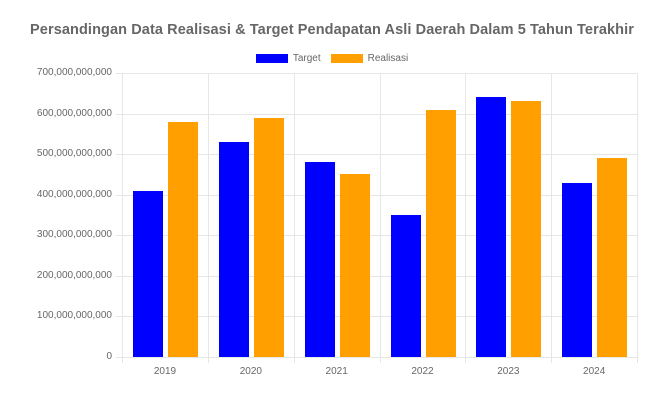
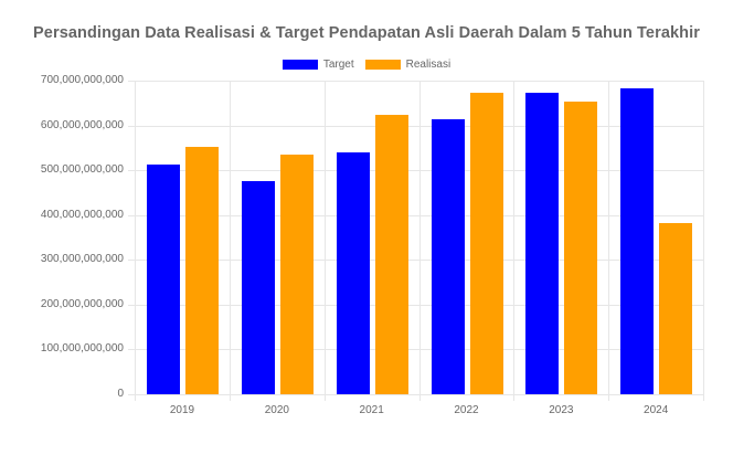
Target/2019: 410000000000 -> 510000000000
Realisasi/2019: 580000000000 -> 550000000000
Target/2020: 530000000000 -> 480000000000
Realisasi/2020: 590000000000 -> 540000000000
Target/2021: 480000000000 -> 540000000000
Realisasi/2021: 450000000000 -> 620000000000
Target/2022: 350000000000 -> 620000000000
Realisasi/2022: 610000000000 -> 670000000000
Target/2023: 640000000000 -> 670000000000
Realisasi/2023: 630000000000 -> 650000000000
Target/2024: 430000000000 -> 680000000000
Realisasi/2024: 490000000000 -> 380000000000
